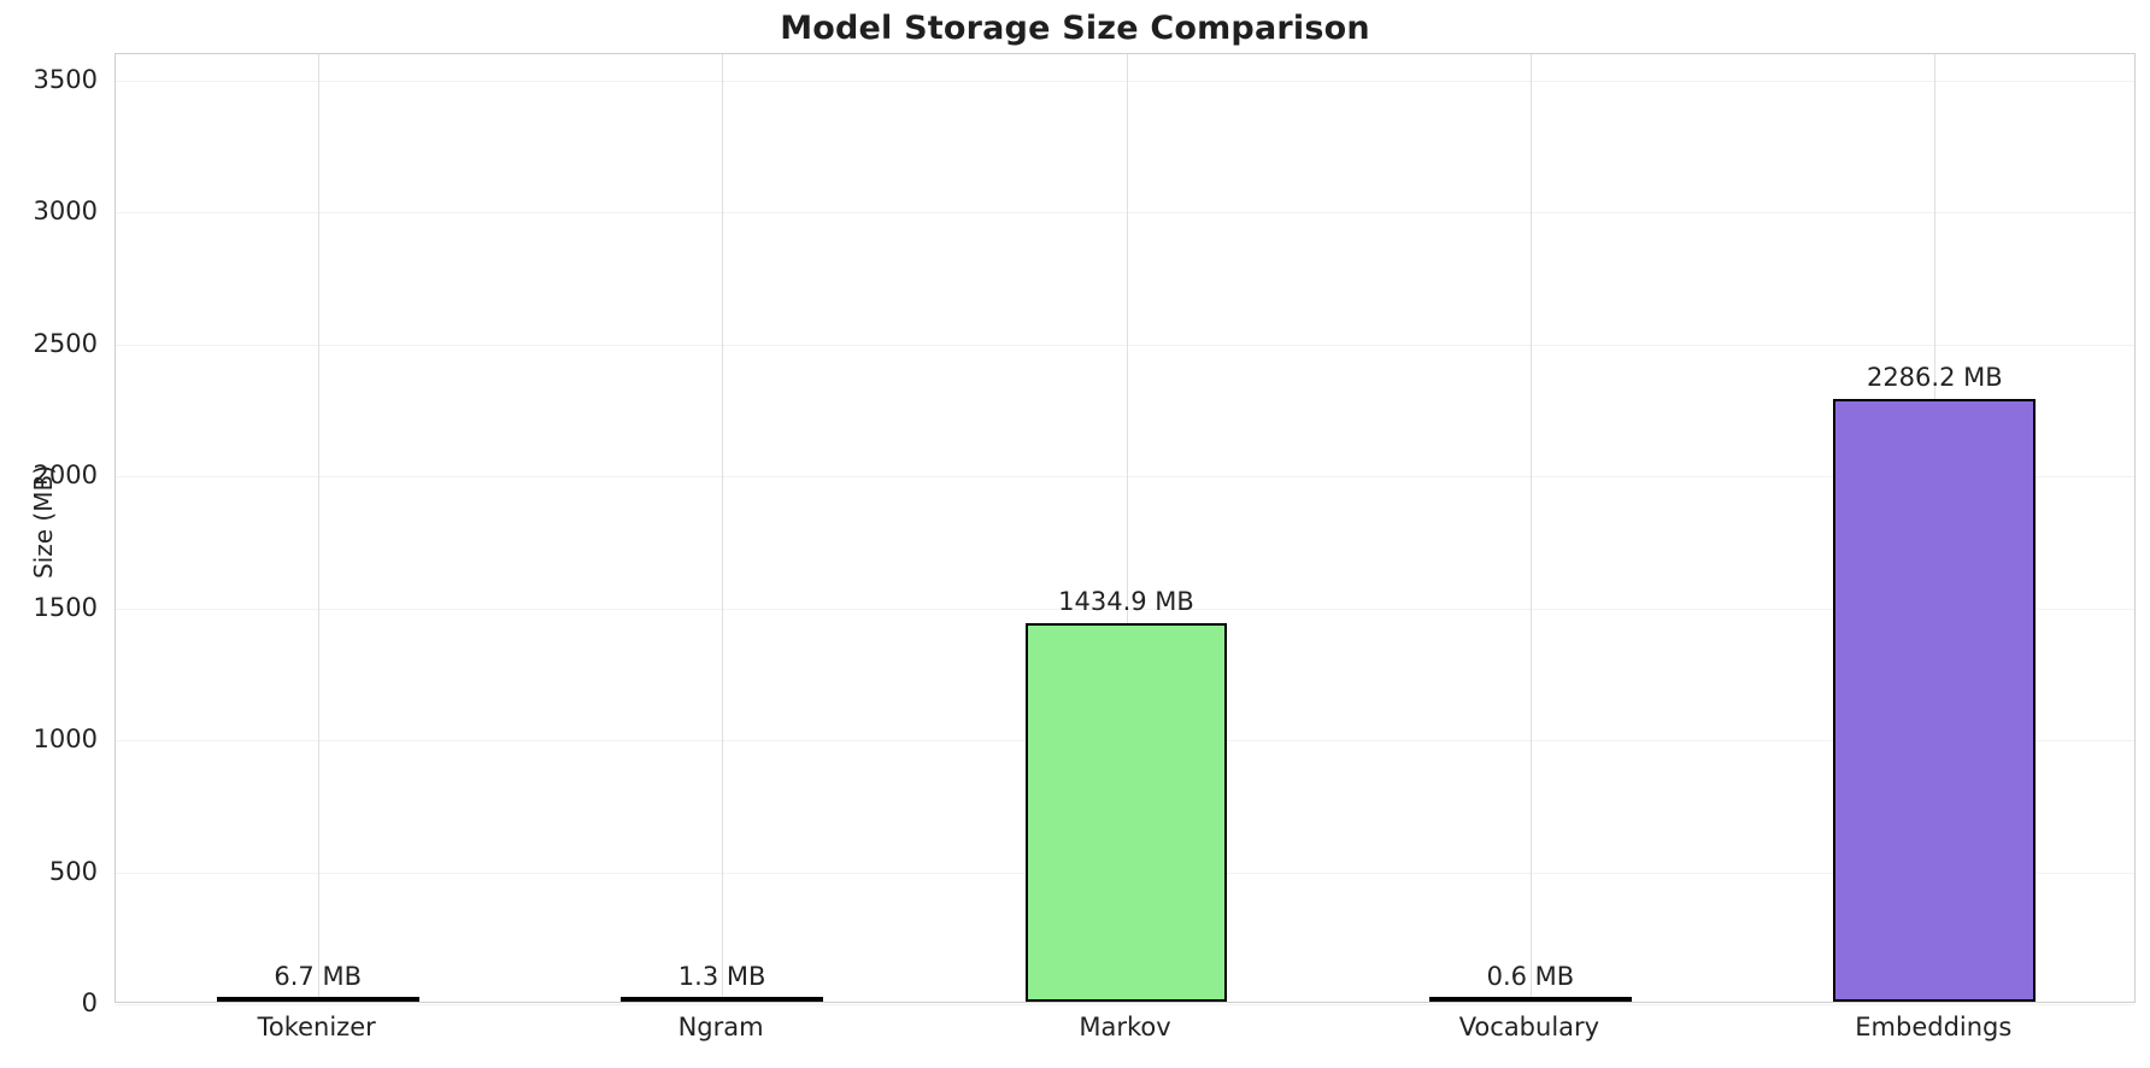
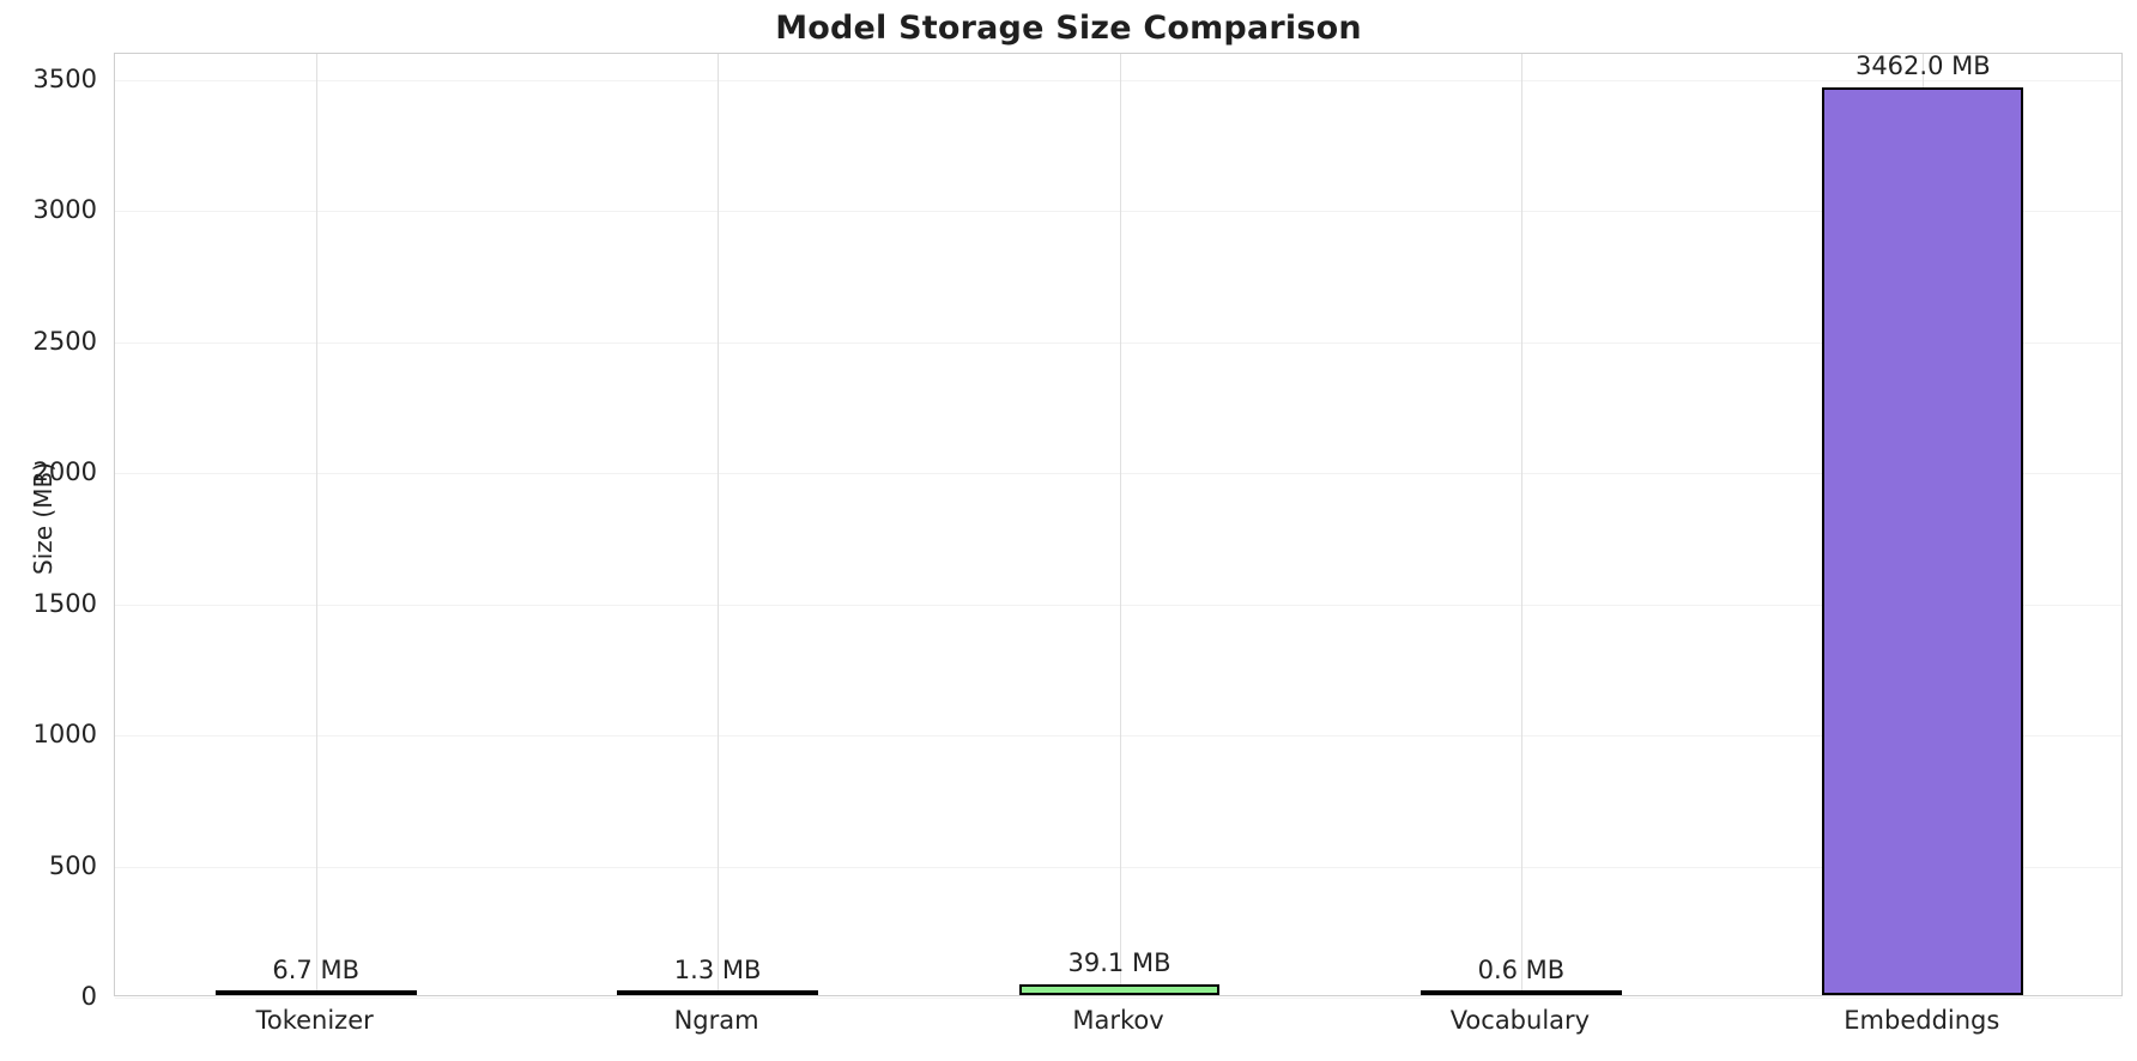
Markov: 1434.9 -> 39.1
Embeddings: 2286.2 -> 3462.0
